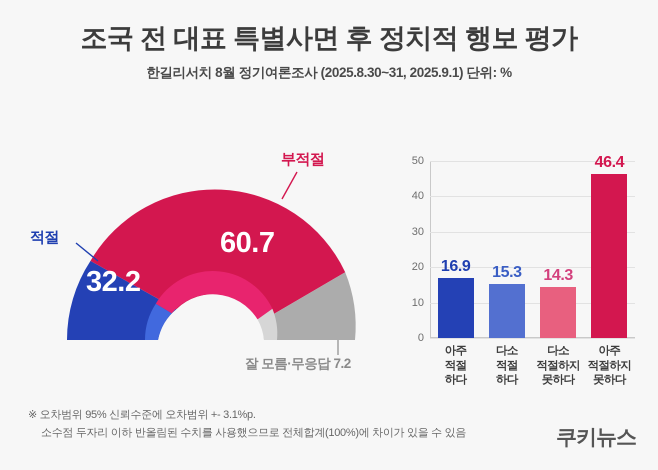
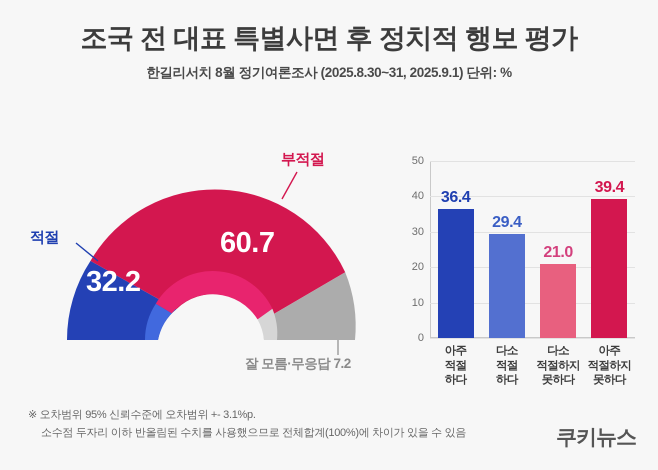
아주 적절 하다: 16.9 -> 36.4
다소 적절 하다: 15.3 -> 29.4
다소 적절하지 못하다: 14.3 -> 21.0
아주 적절하지 못하다: 46.4 -> 39.4
